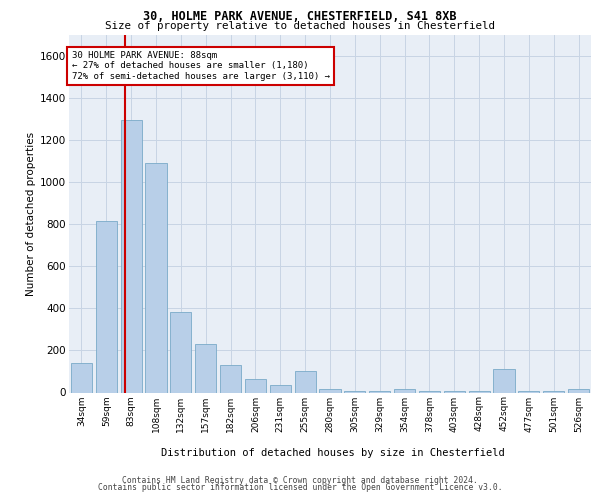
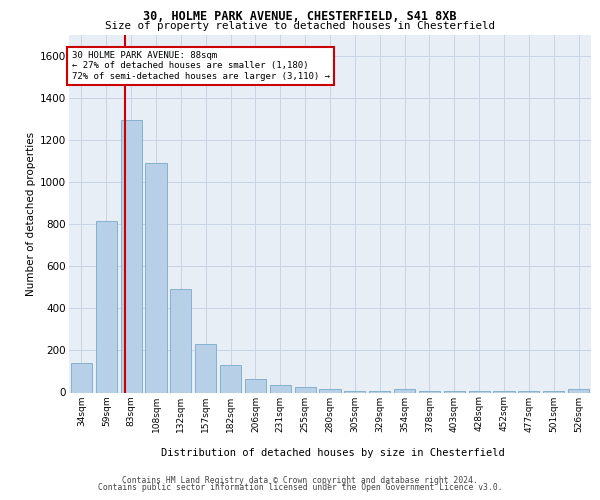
132sqm: 385 -> 490
255sqm: 100 -> 28
452sqm: 110 -> 5
